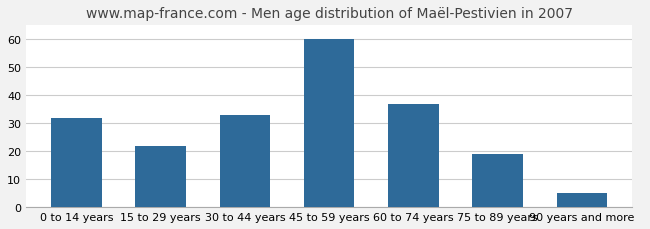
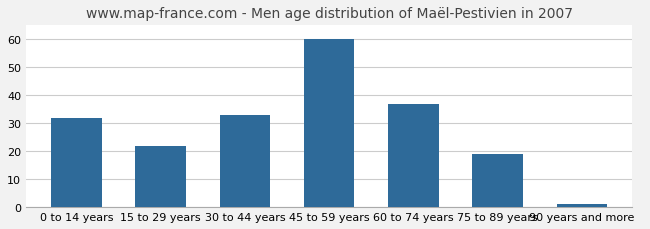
90 years and more: 5 -> 1
